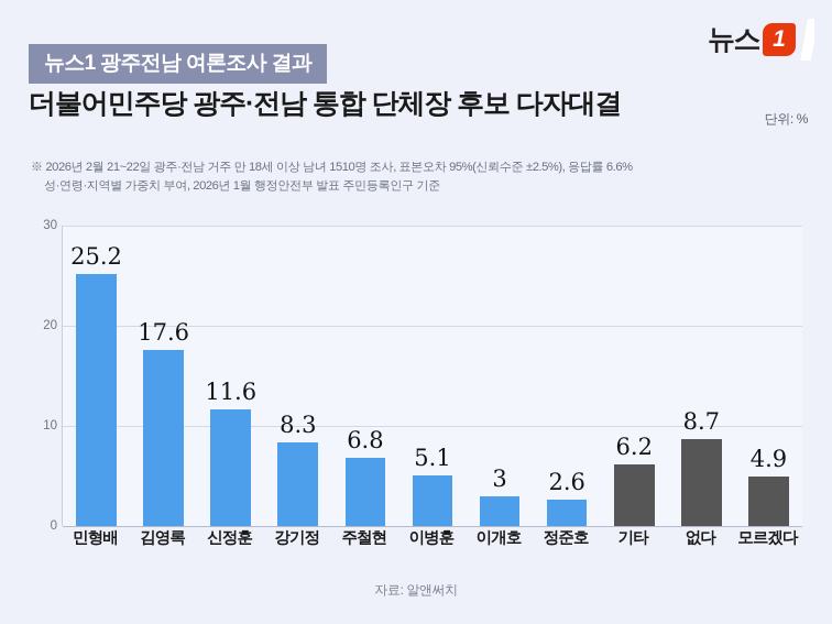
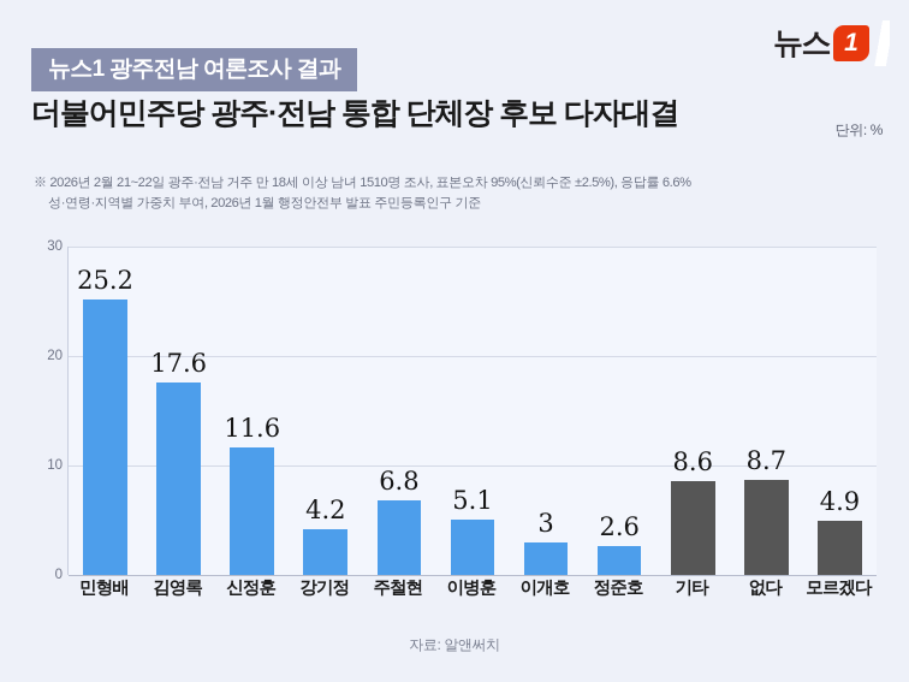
강기정: 8.3 -> 4.2
기타: 6.2 -> 8.6
